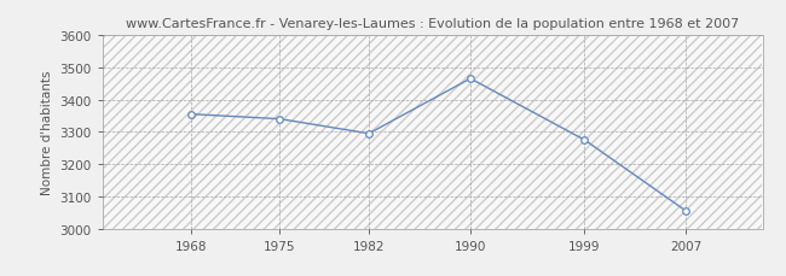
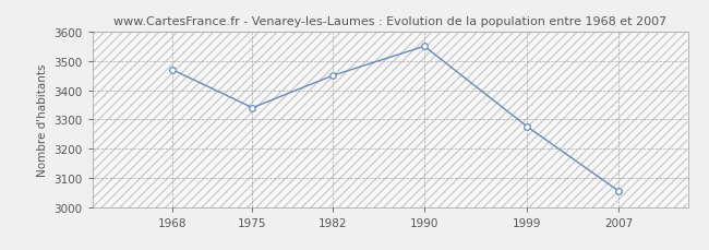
1968: 3355 -> 3470
1982: 3295 -> 3450
1990: 3465 -> 3550
